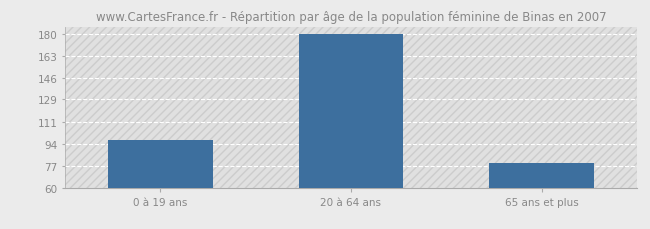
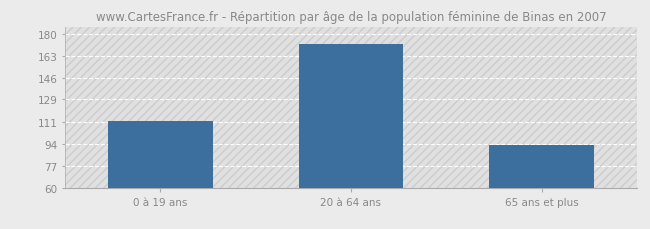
0 à 19 ans: 97 -> 112
20 à 64 ans: 180 -> 172
65 ans et plus: 79 -> 93
